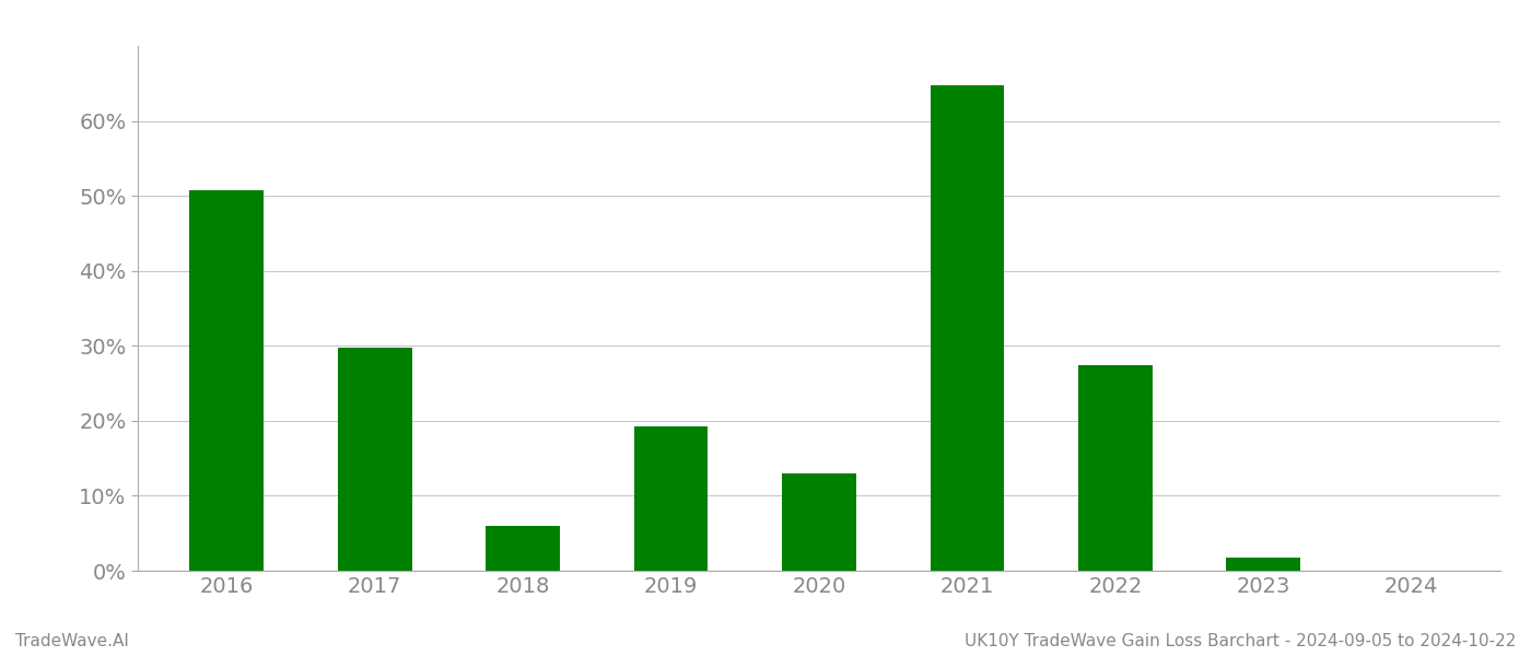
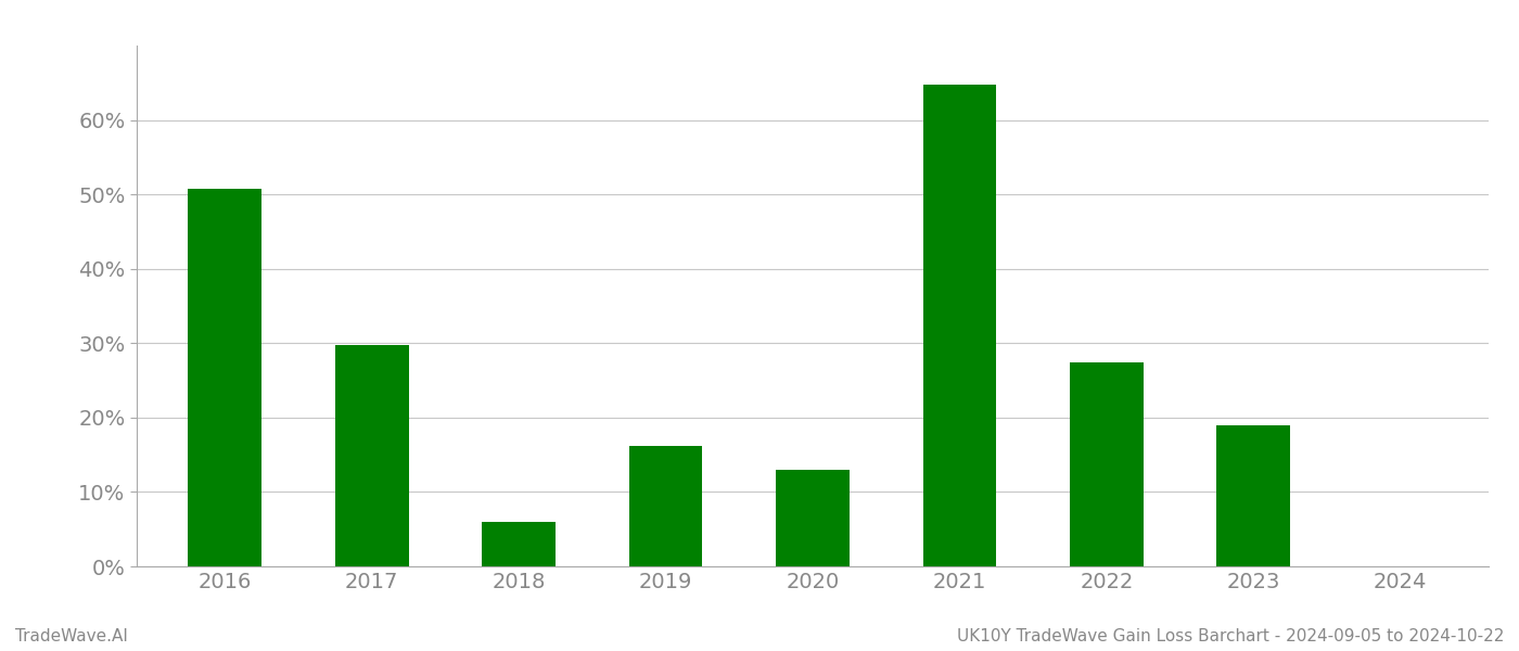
2019: 19.2% -> 16.2%
2023: 1.8% -> 19.0%
